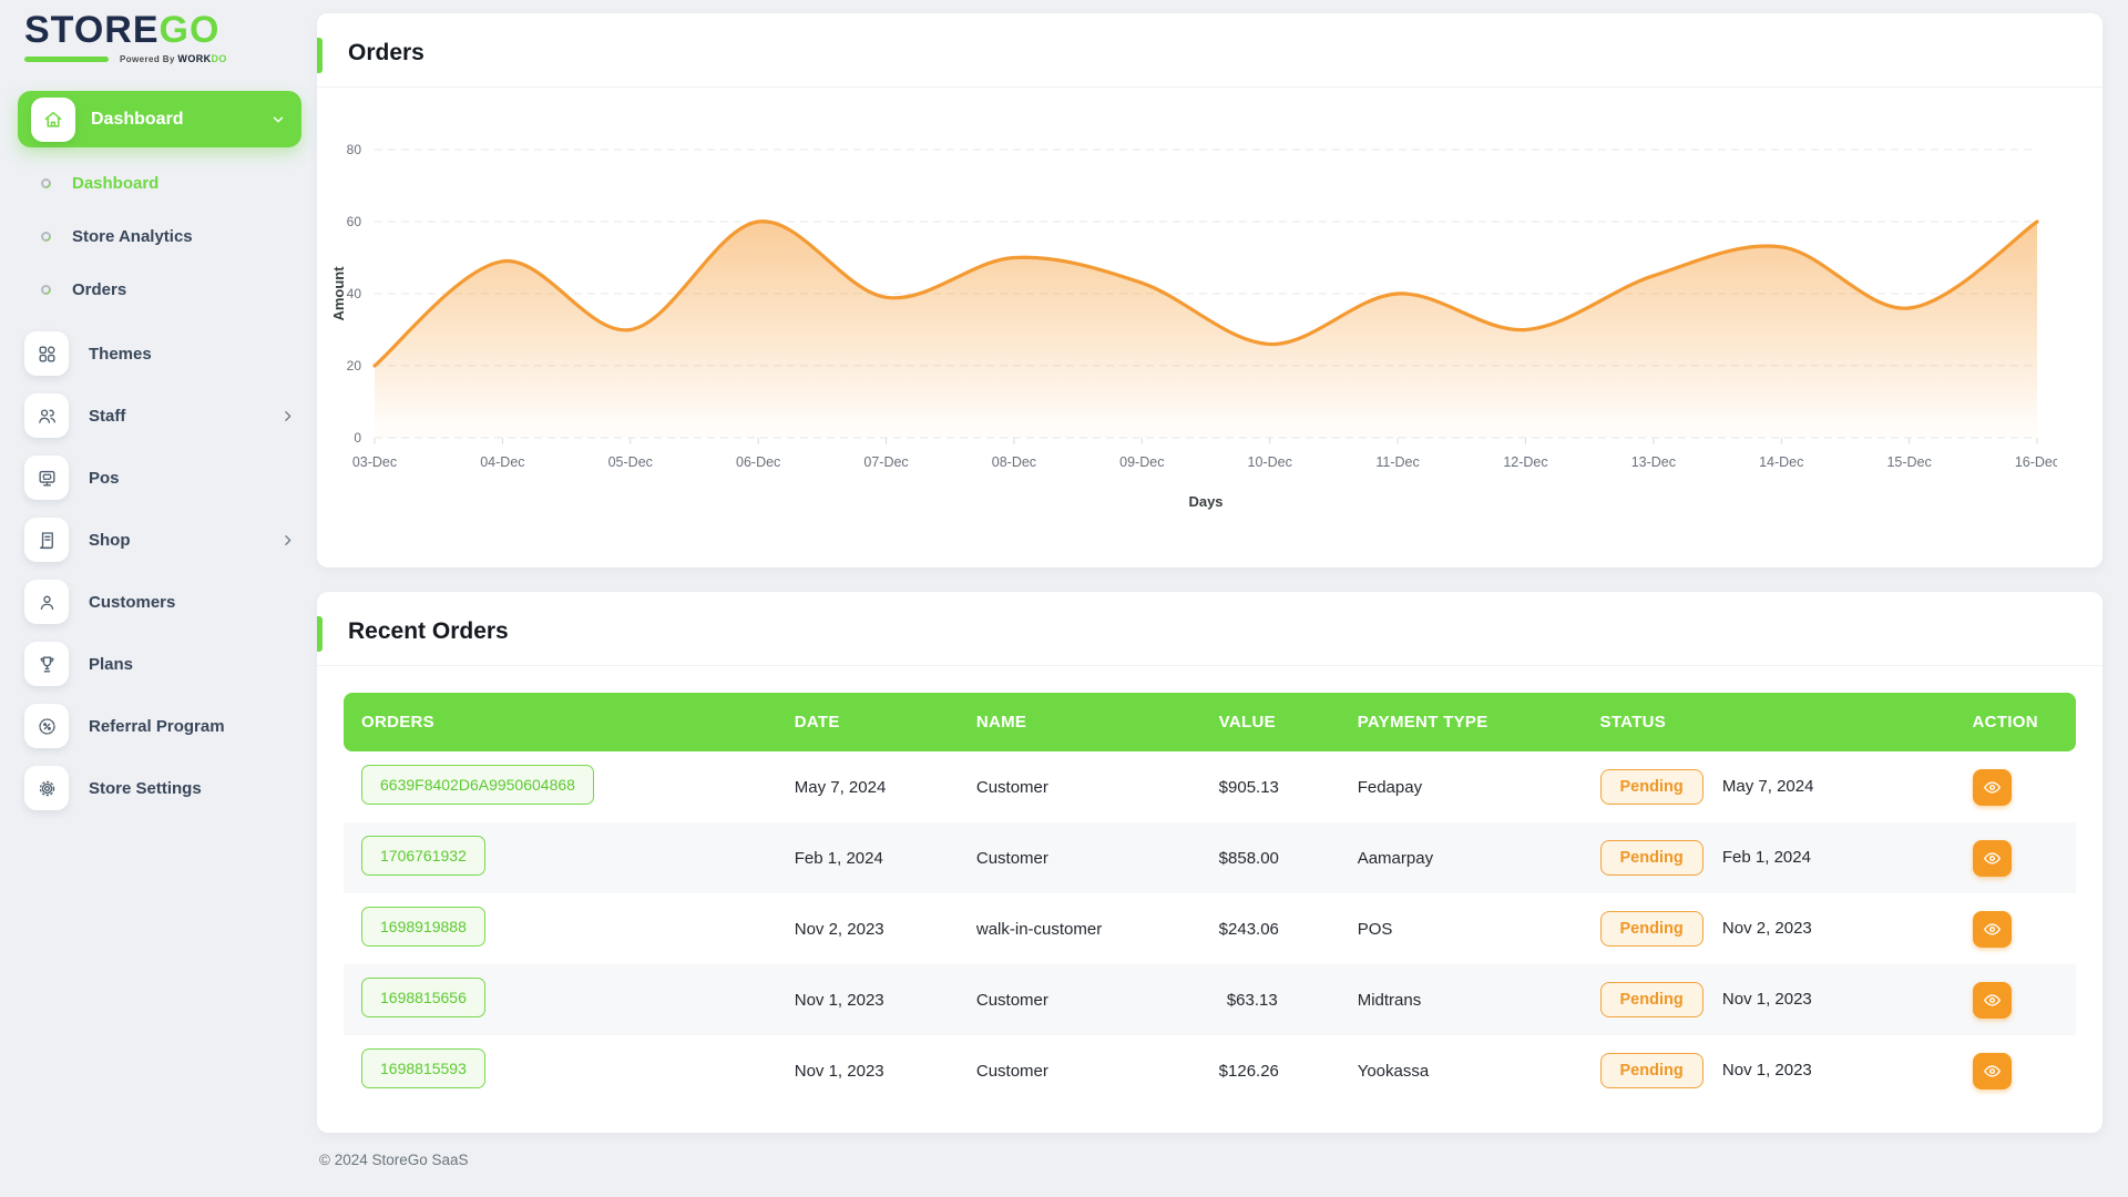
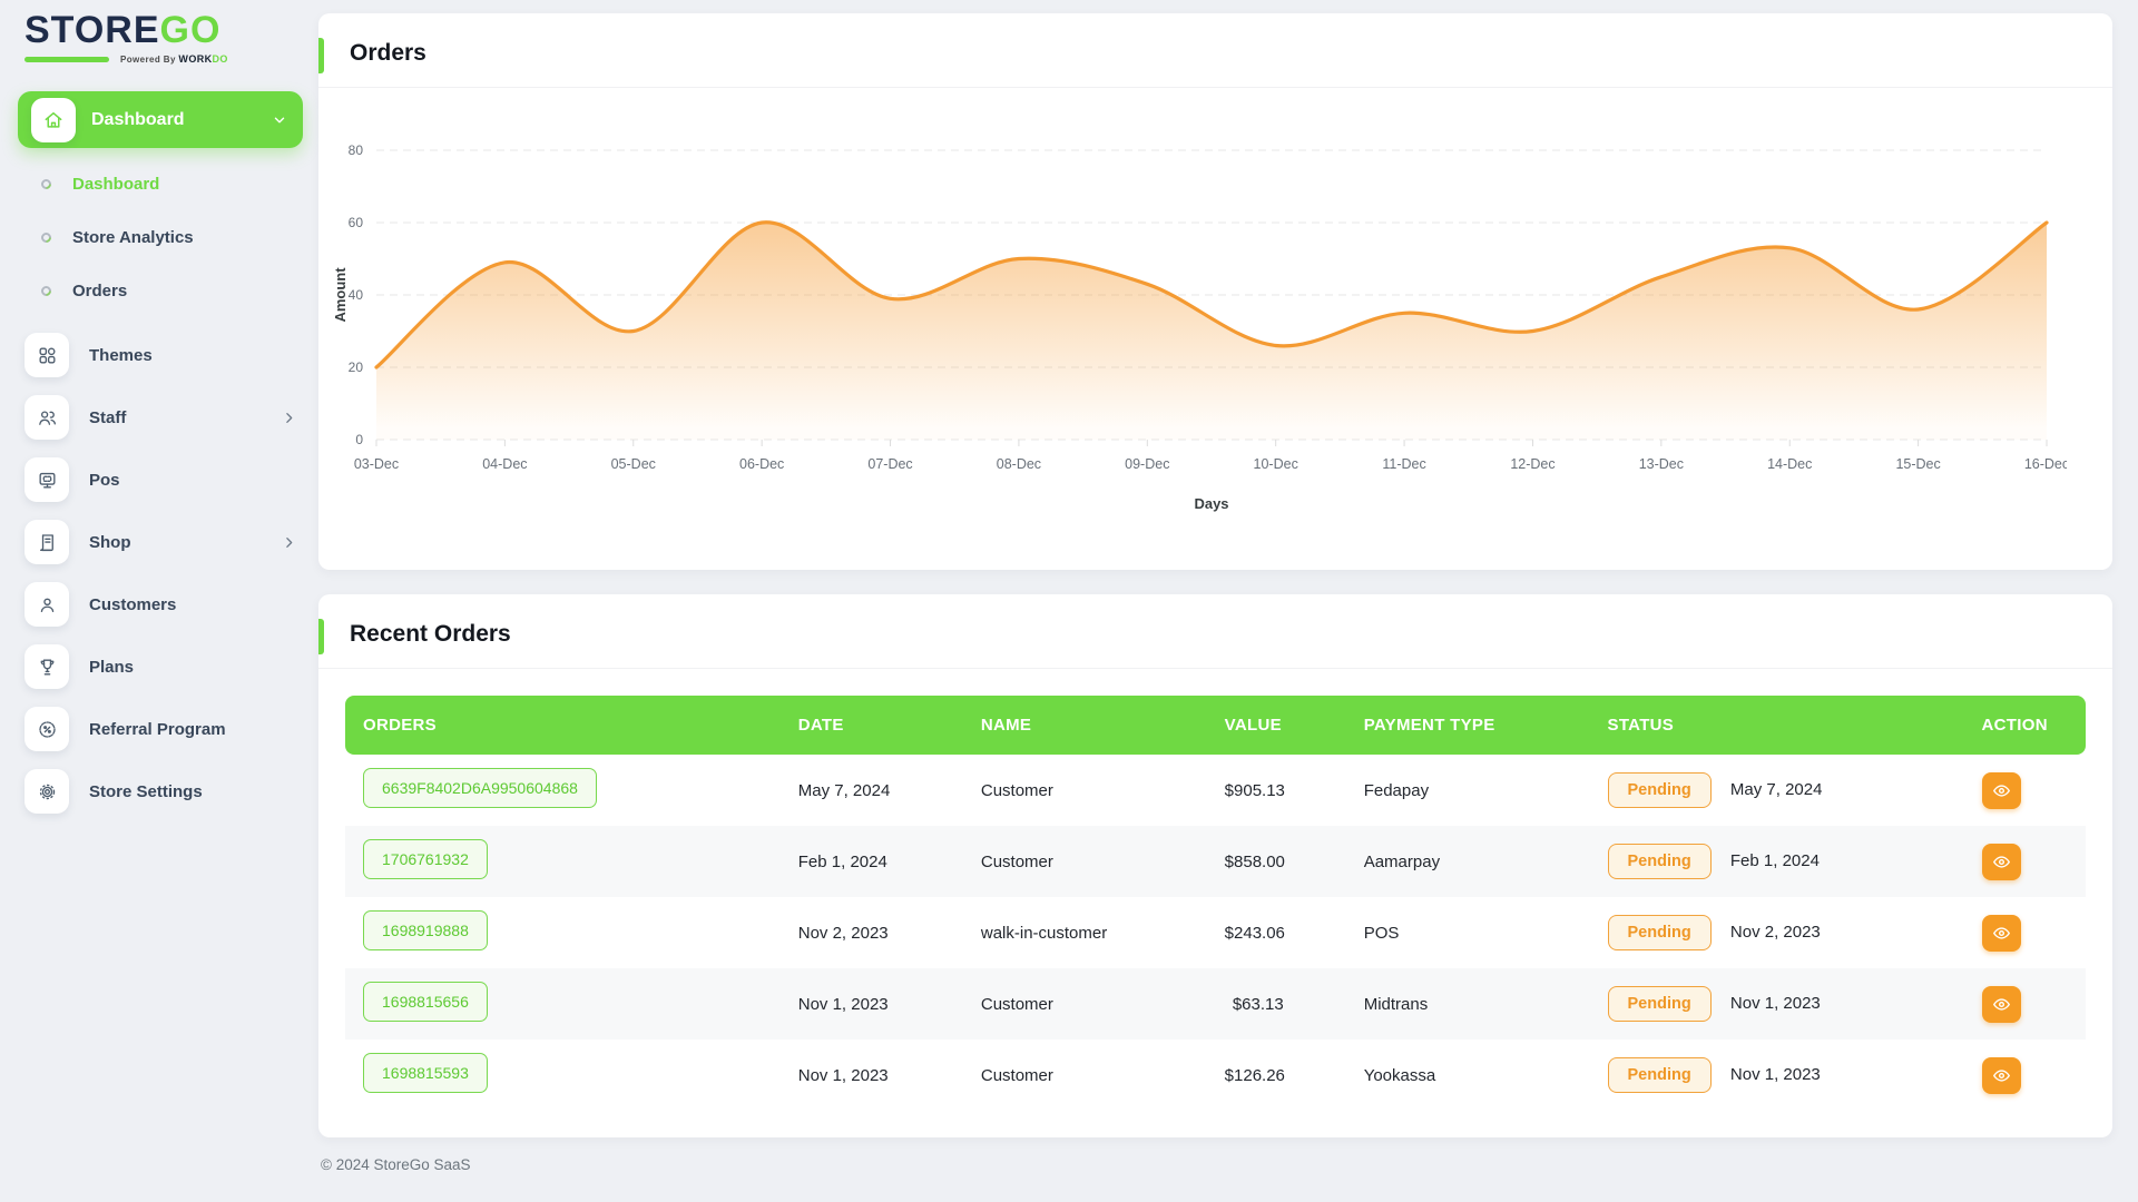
11-Dec: 40 -> 35
